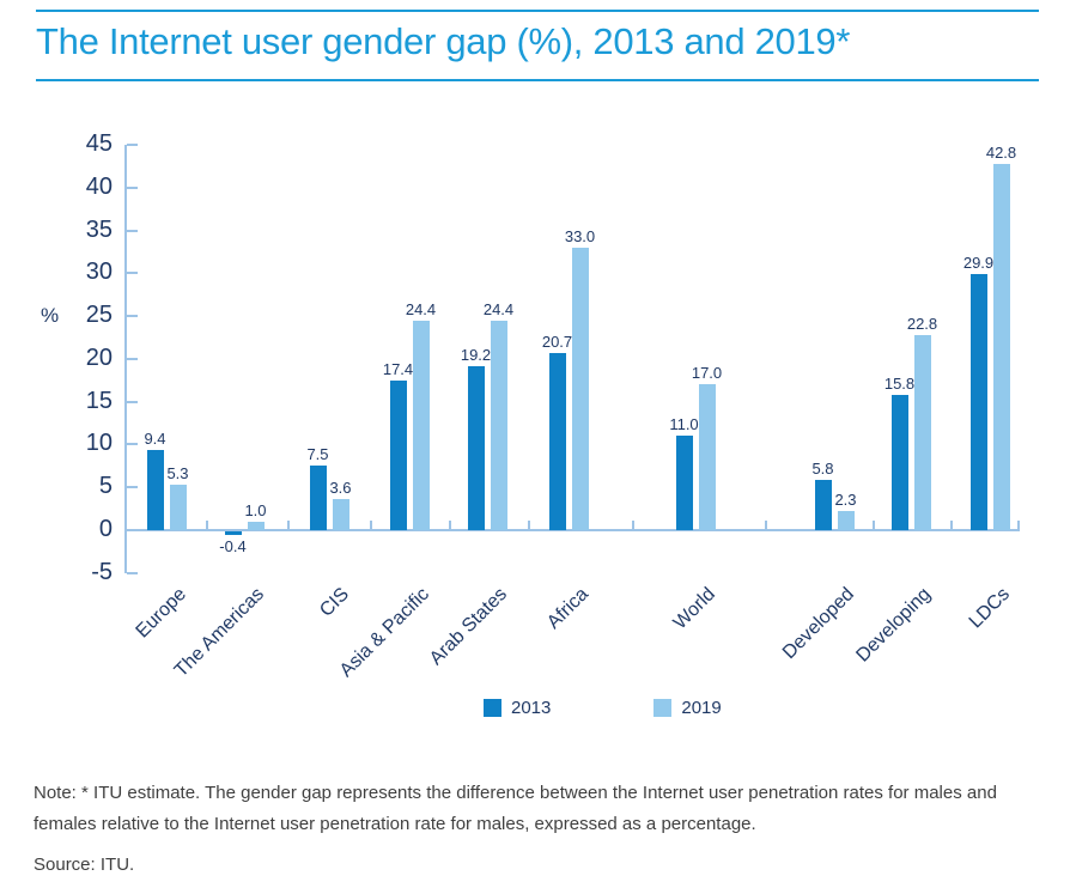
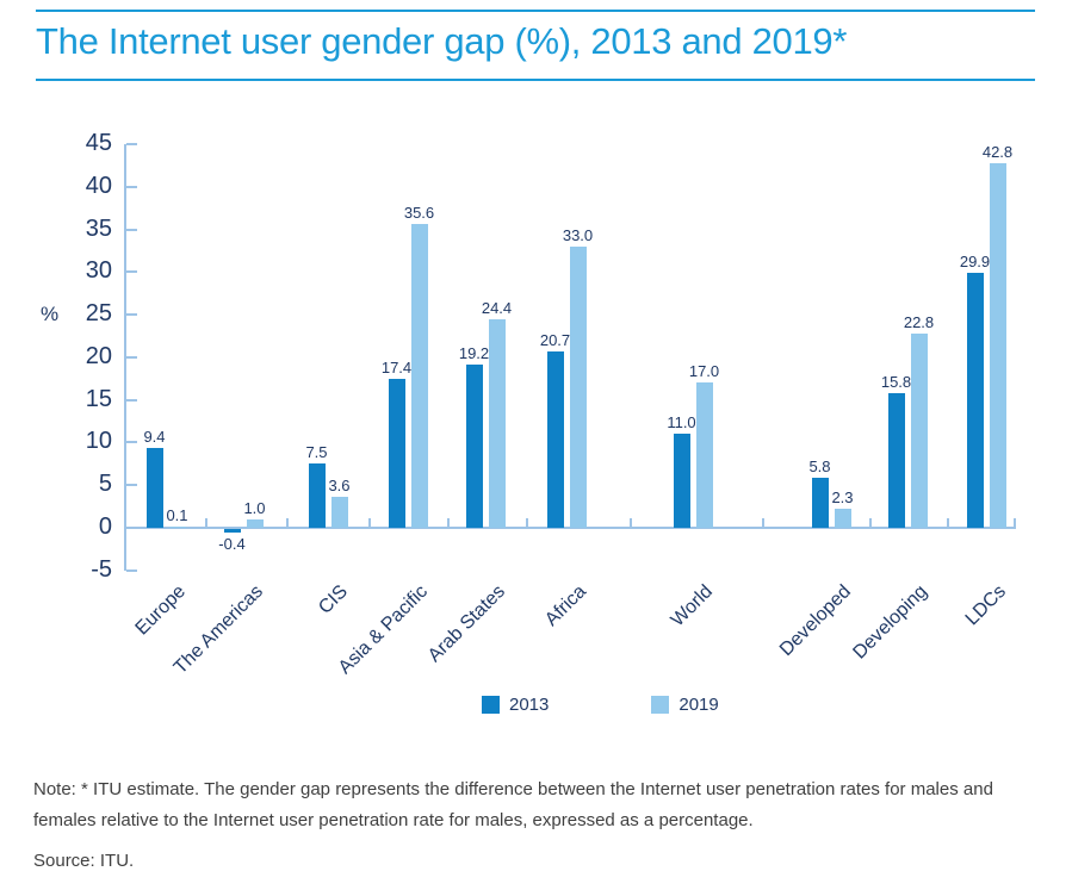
2019/Europe: 5.3 -> 0.1
2019/Asia & Pacific: 24.4 -> 35.6
